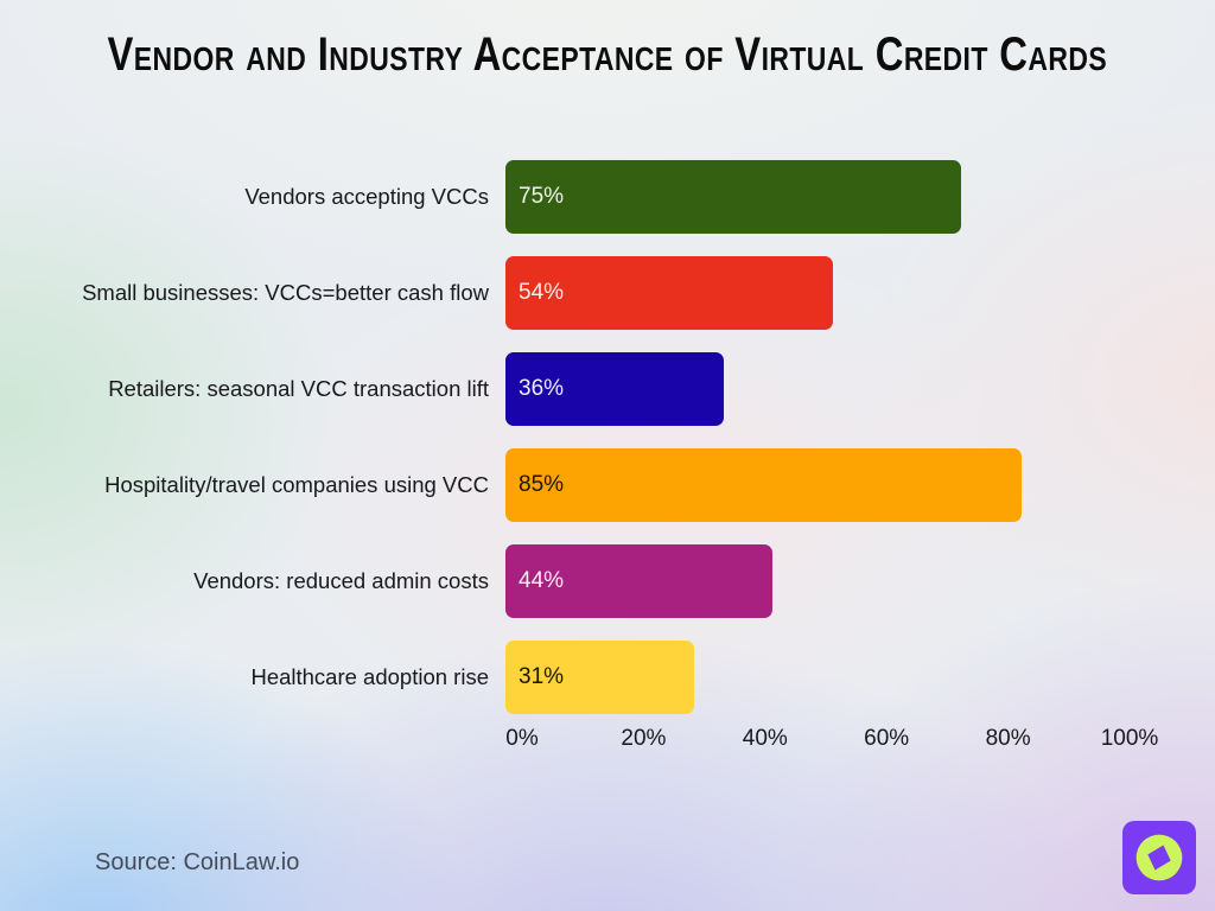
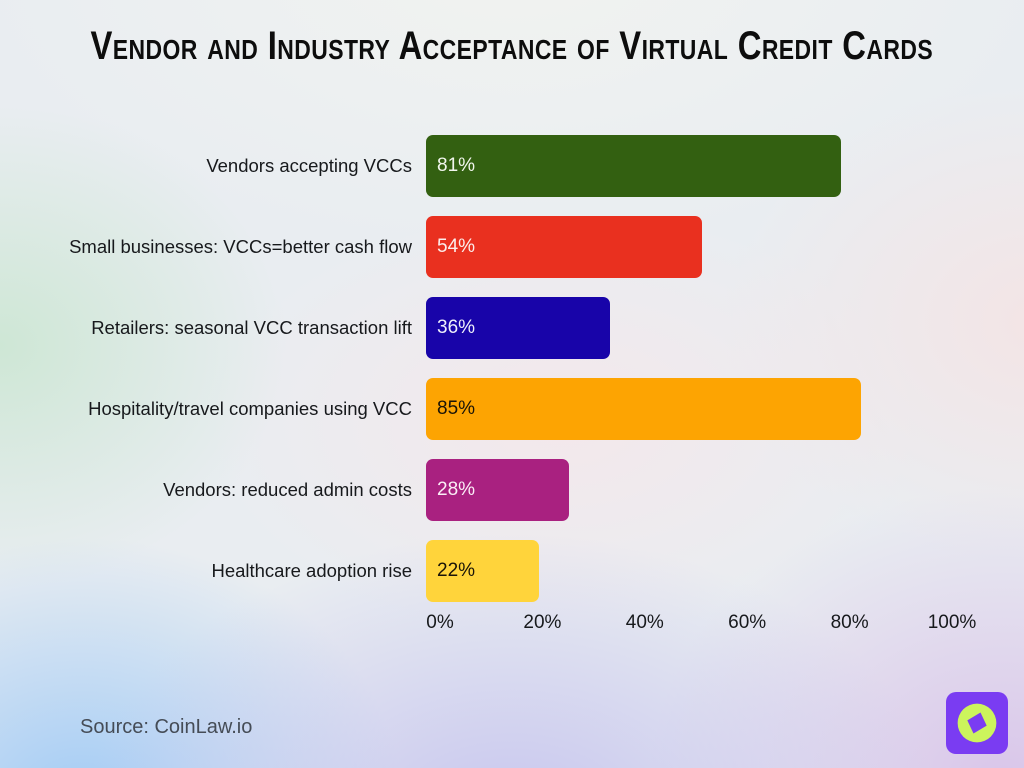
Vendors accepting VCCs: 75% -> 81%
Vendors: reduced admin costs: 44% -> 28%
Healthcare adoption rise: 31% -> 22%
